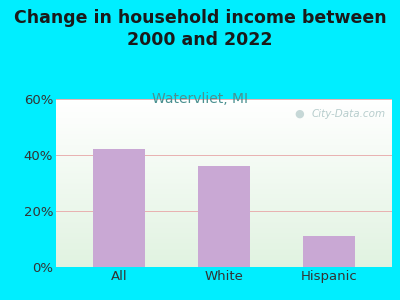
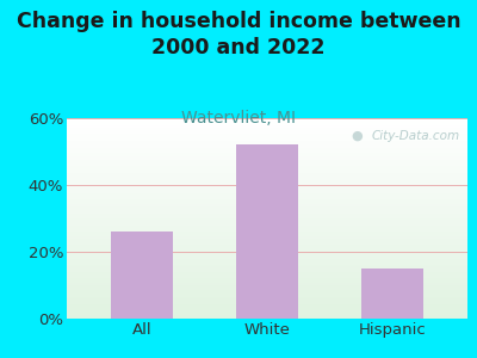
All: 42% -> 26%
White: 36% -> 52%
Hispanic: 11% -> 15%
